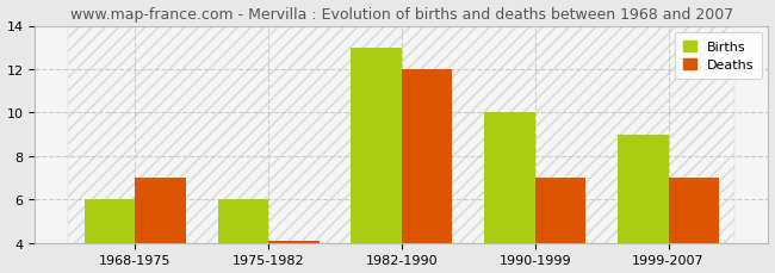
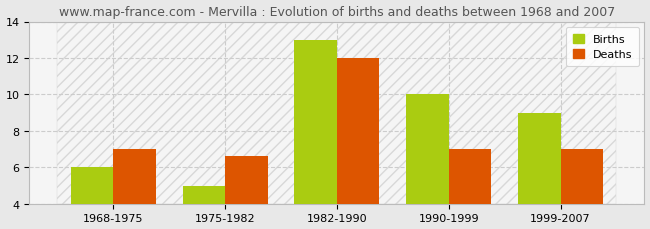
Births/1975-1982: 6 -> 5
Deaths/1975-1982: 4.1 -> 6.6
